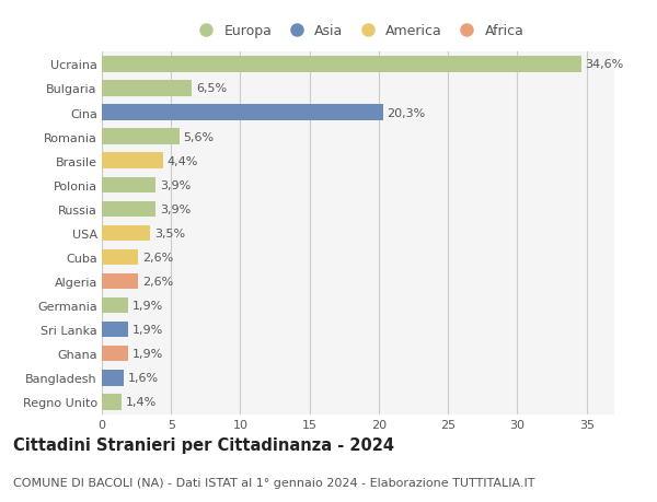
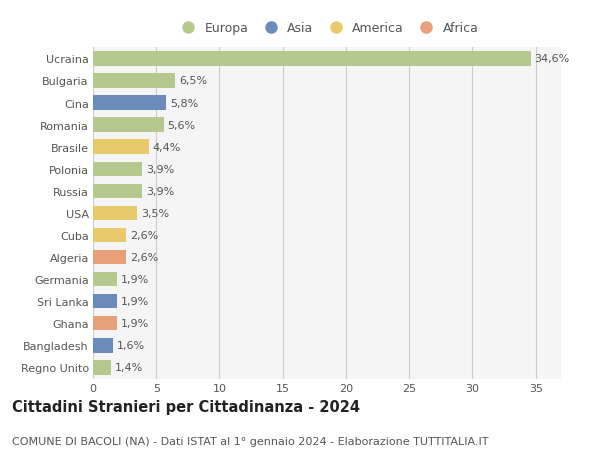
Cina: 20,3% -> 5,8%
